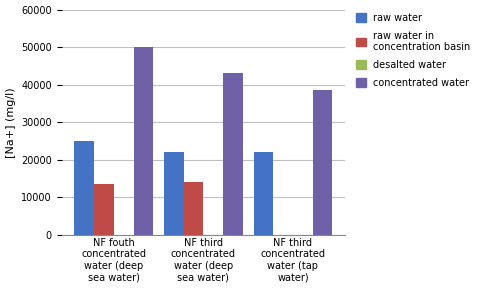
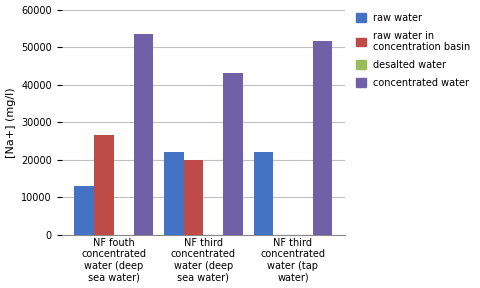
raw water/NF fouth concentrated water (deep sea water): 25000 -> 13000
raw water in concentration basin/NF fouth concentrated water (deep sea water): 13500 -> 26500
concentrated water/NF fouth concentrated water (deep sea water): 50000 -> 53500
raw water in concentration basin/NF third concentrated water (deep sea water): 14000 -> 20000
concentrated water/NF third concentrated water (tap water): 38500 -> 51500
